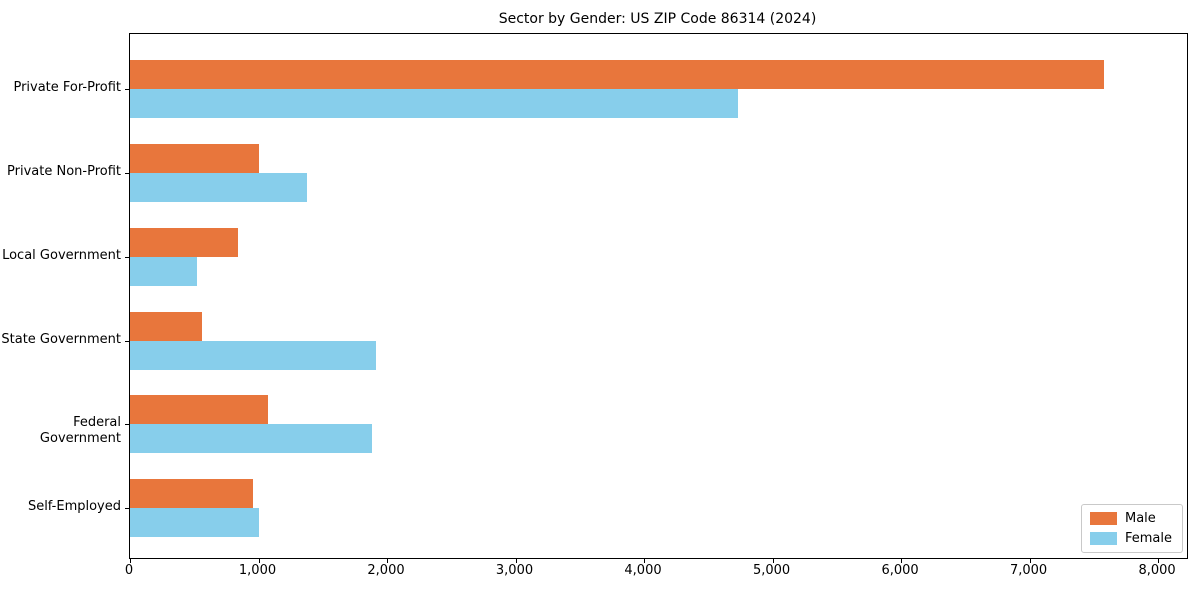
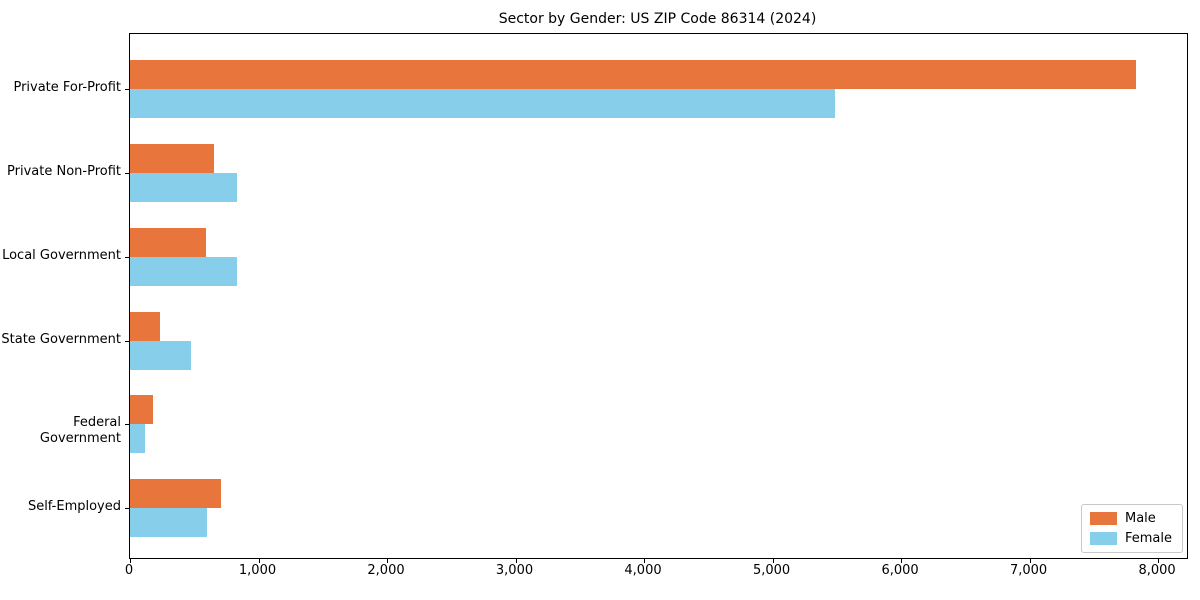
Male/Private For-Profit: 7580 -> 7830
Female/Private For-Profit: 4730 -> 5480
Male/Private Non-Profit: 1000 -> 650
Female/Private Non-Profit: 1380 -> 840
Male/Local Government: 840 -> 590
Female/Local Government: 520 -> 840
Male/State Government: 560 -> 230
Female/State Government: 1910 -> 480
Male/Federal Government: 1070 -> 180
Female/Federal Government: 1880 -> 120
Male/Self-Employed: 960 -> 700
Female/Self-Employed: 1000 -> 600
